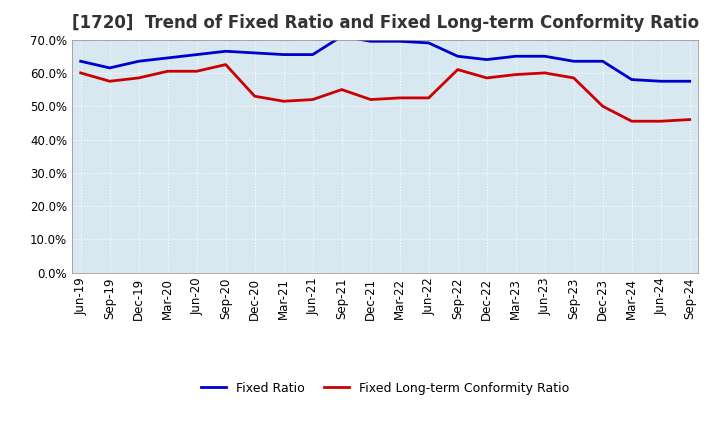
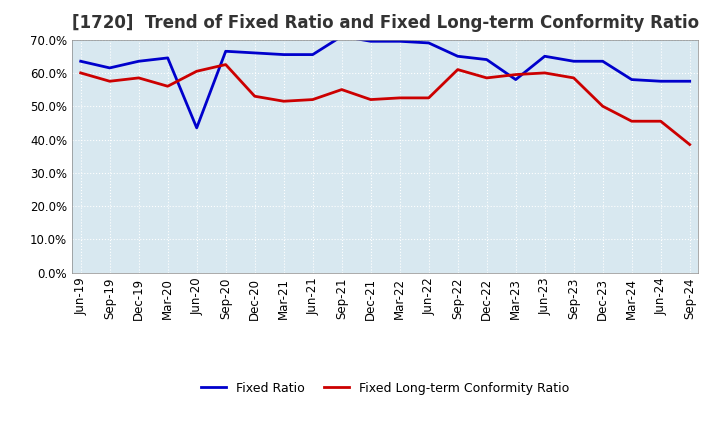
Fixed Long-term Conformity Ratio/Mar-20: 60.5% -> 56.0%
Fixed Ratio/Jun-20: 65.5% -> 43.5%
Fixed Ratio/Mar-23: 65.0% -> 58.0%
Fixed Long-term Conformity Ratio/Sep-24: 46.0% -> 38.5%
